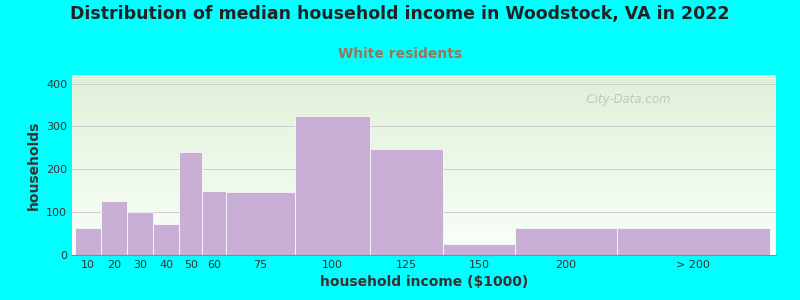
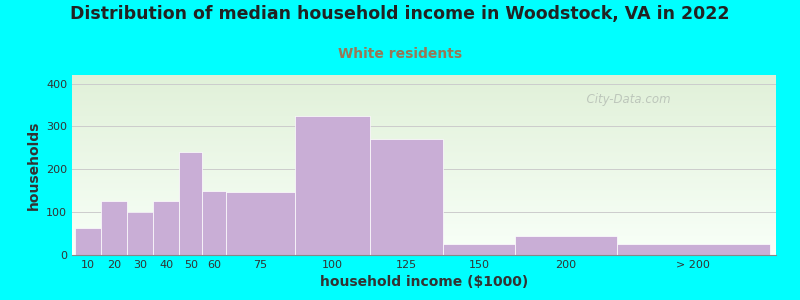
40: 72 -> 125
125: 247 -> 270
200: 62 -> 45
> 200: 62 -> 25
